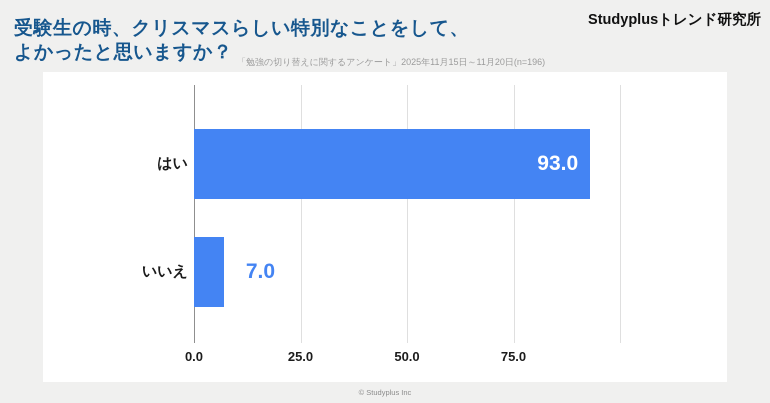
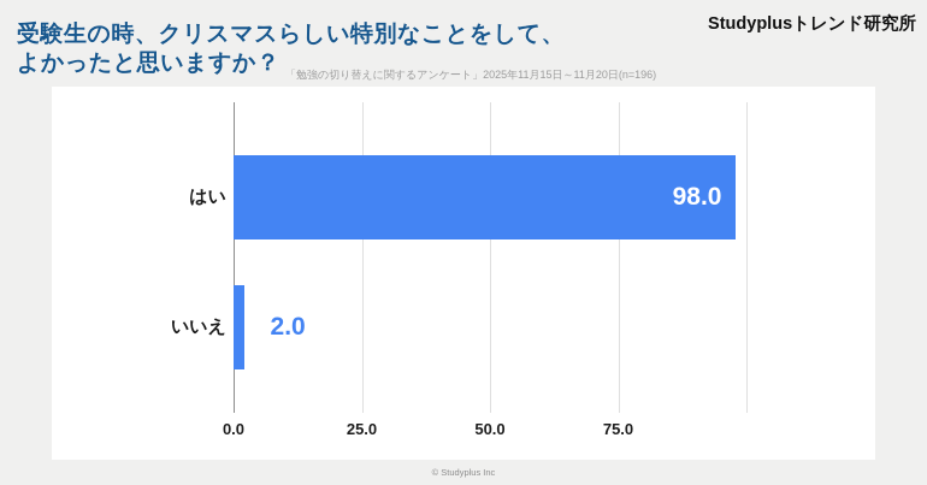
はい: 93.0 -> 98.0
いいえ: 7.0 -> 2.0
